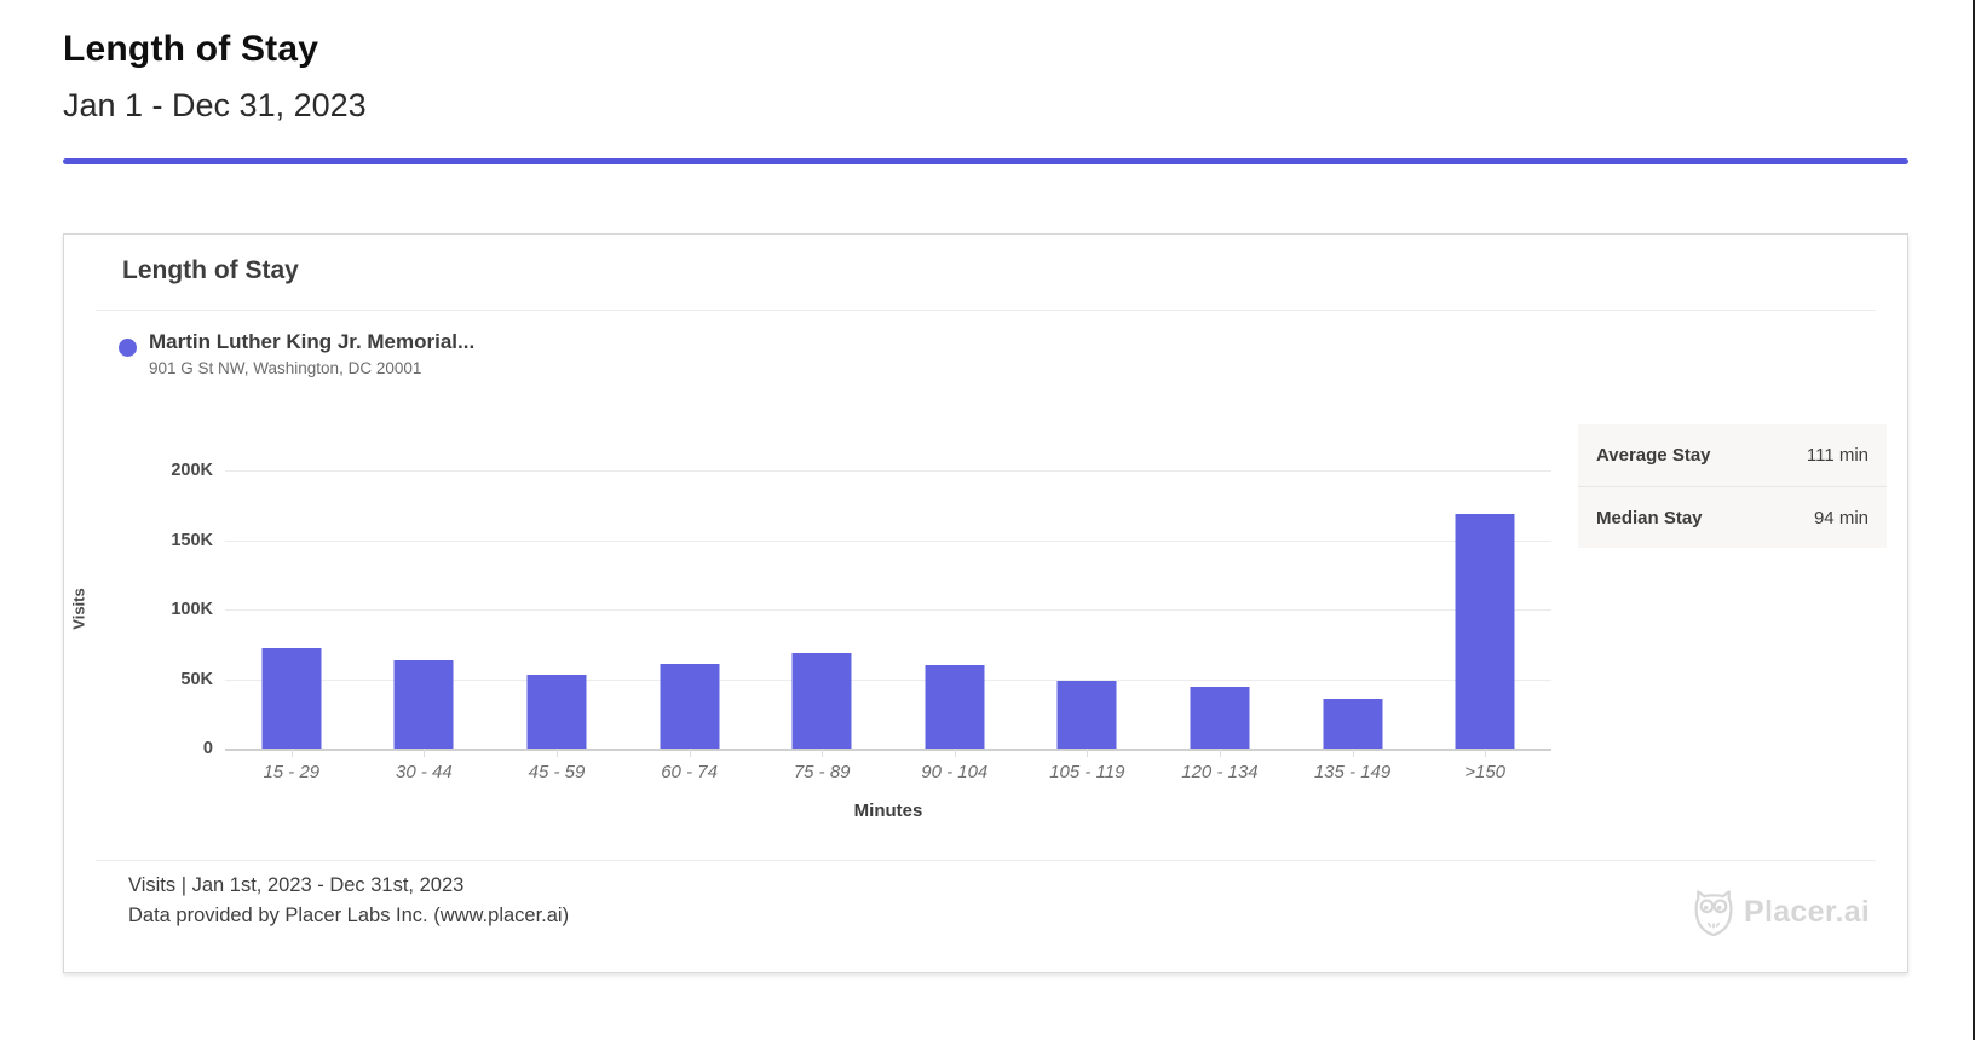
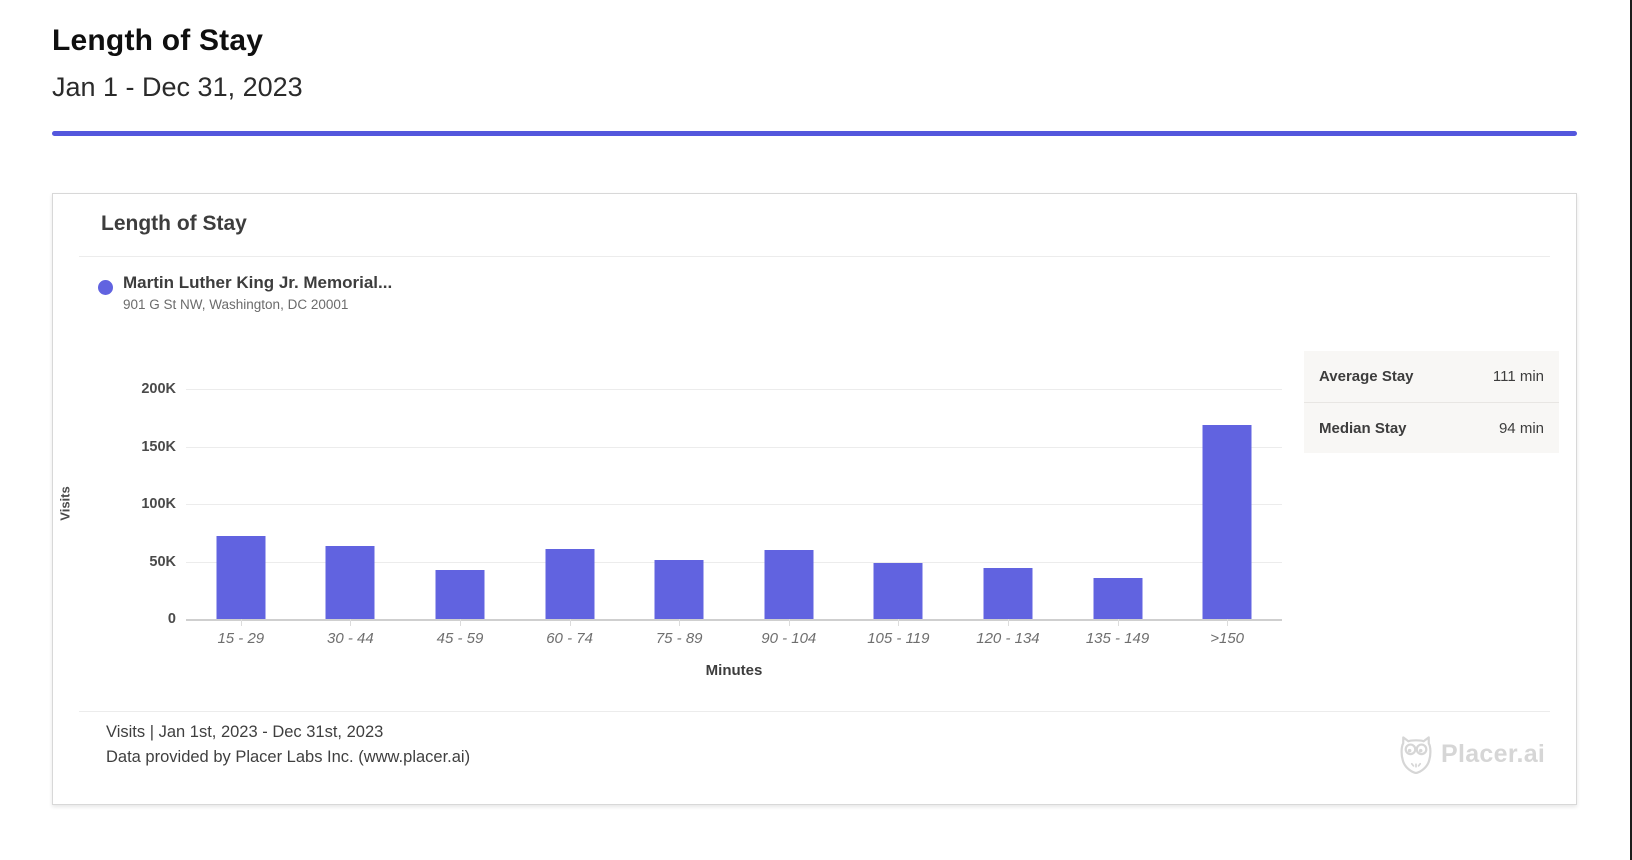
45 - 59: 53K -> 43K
75 - 89: 68K -> 51K
